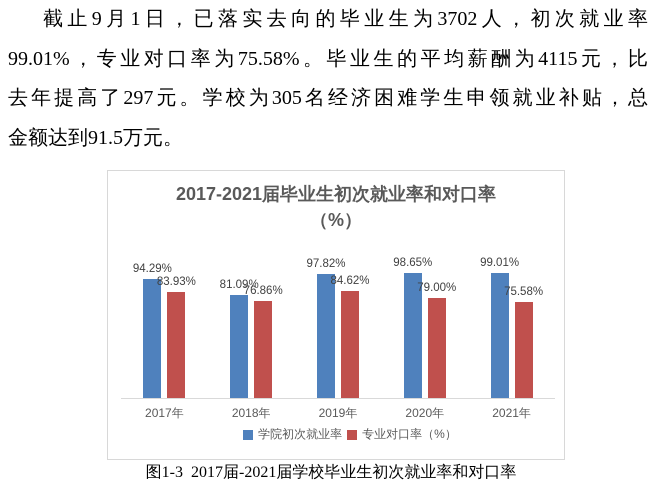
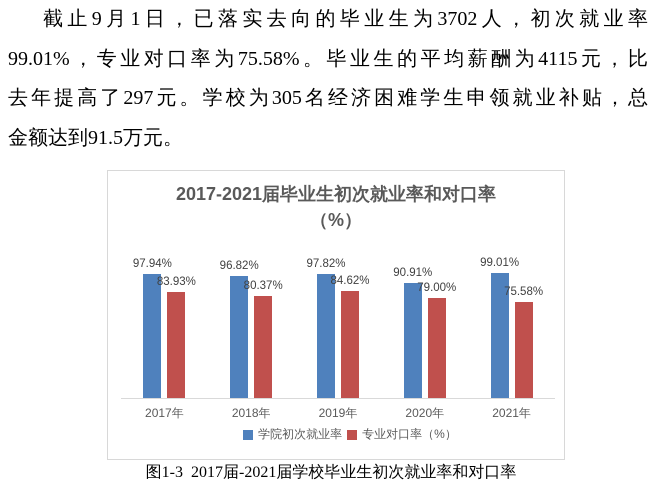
学院初次就业率/2017年: 94.29% -> 97.94%
学院初次就业率/2018年: 81.09% -> 96.82%
专业对口率（%）/2018年: 76.86% -> 80.37%
学院初次就业率/2020年: 98.65% -> 90.91%
